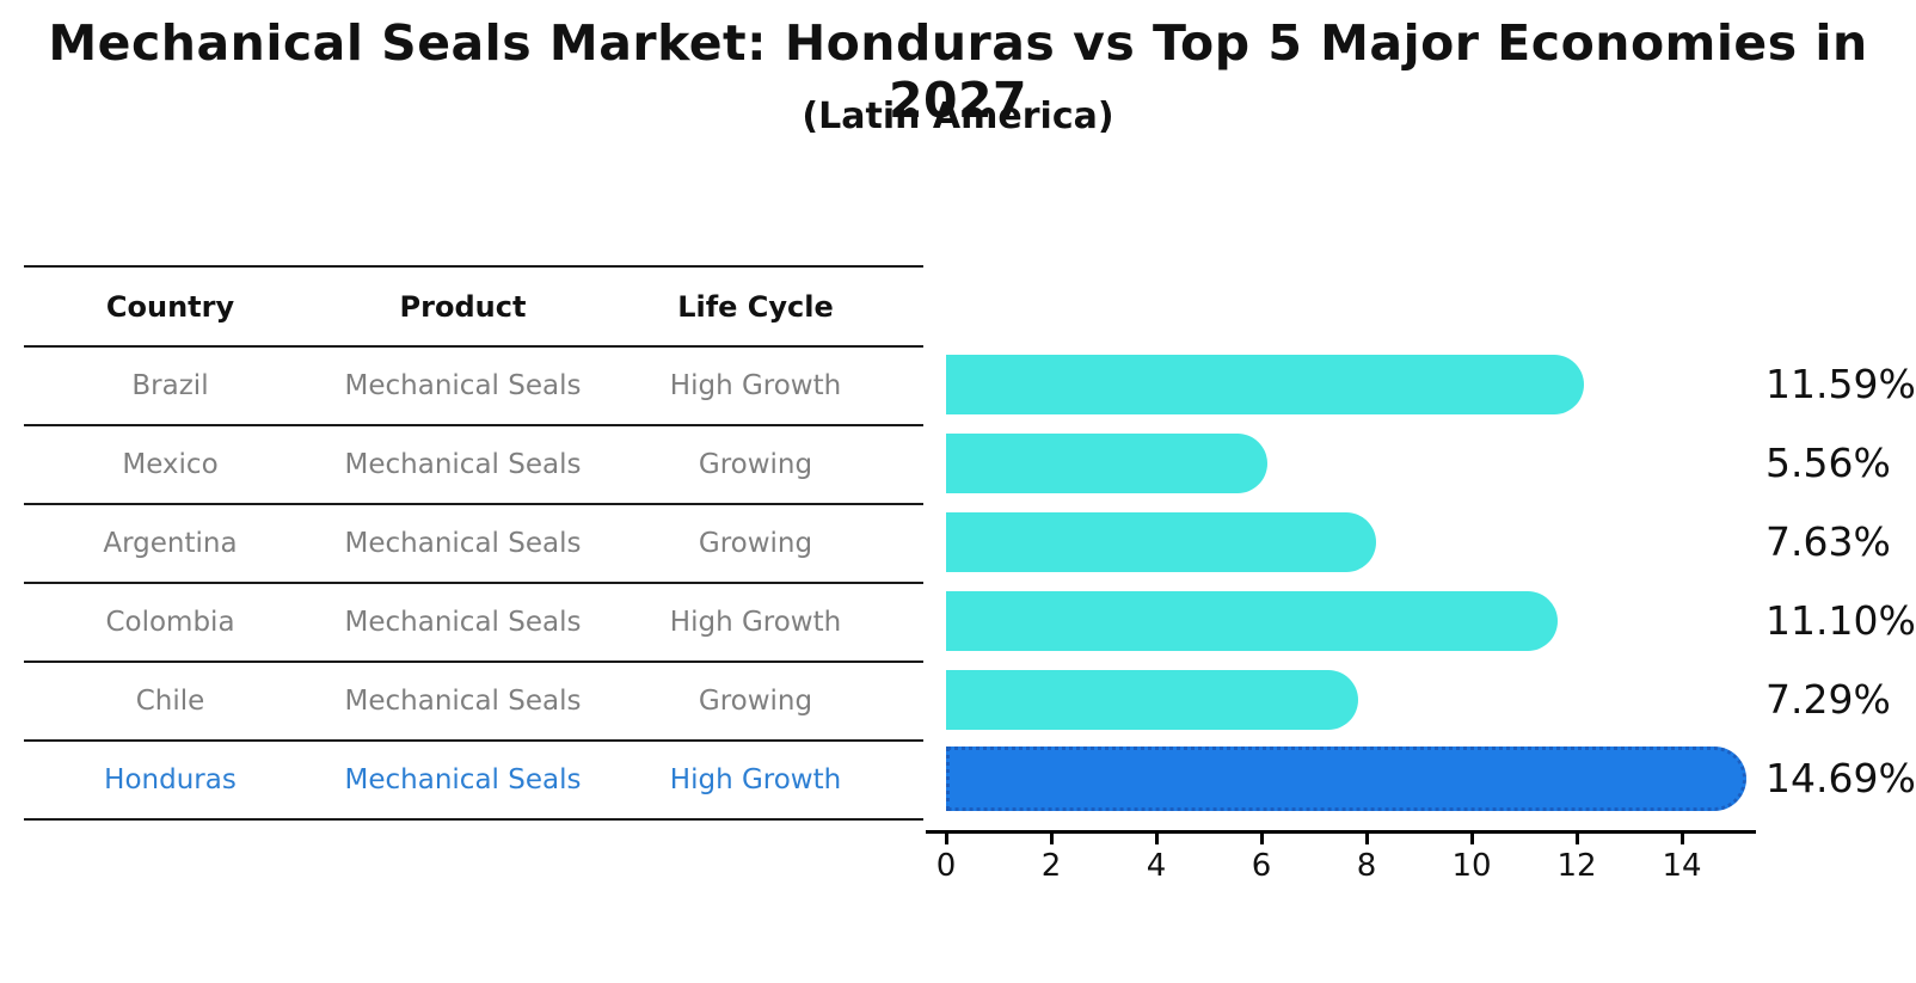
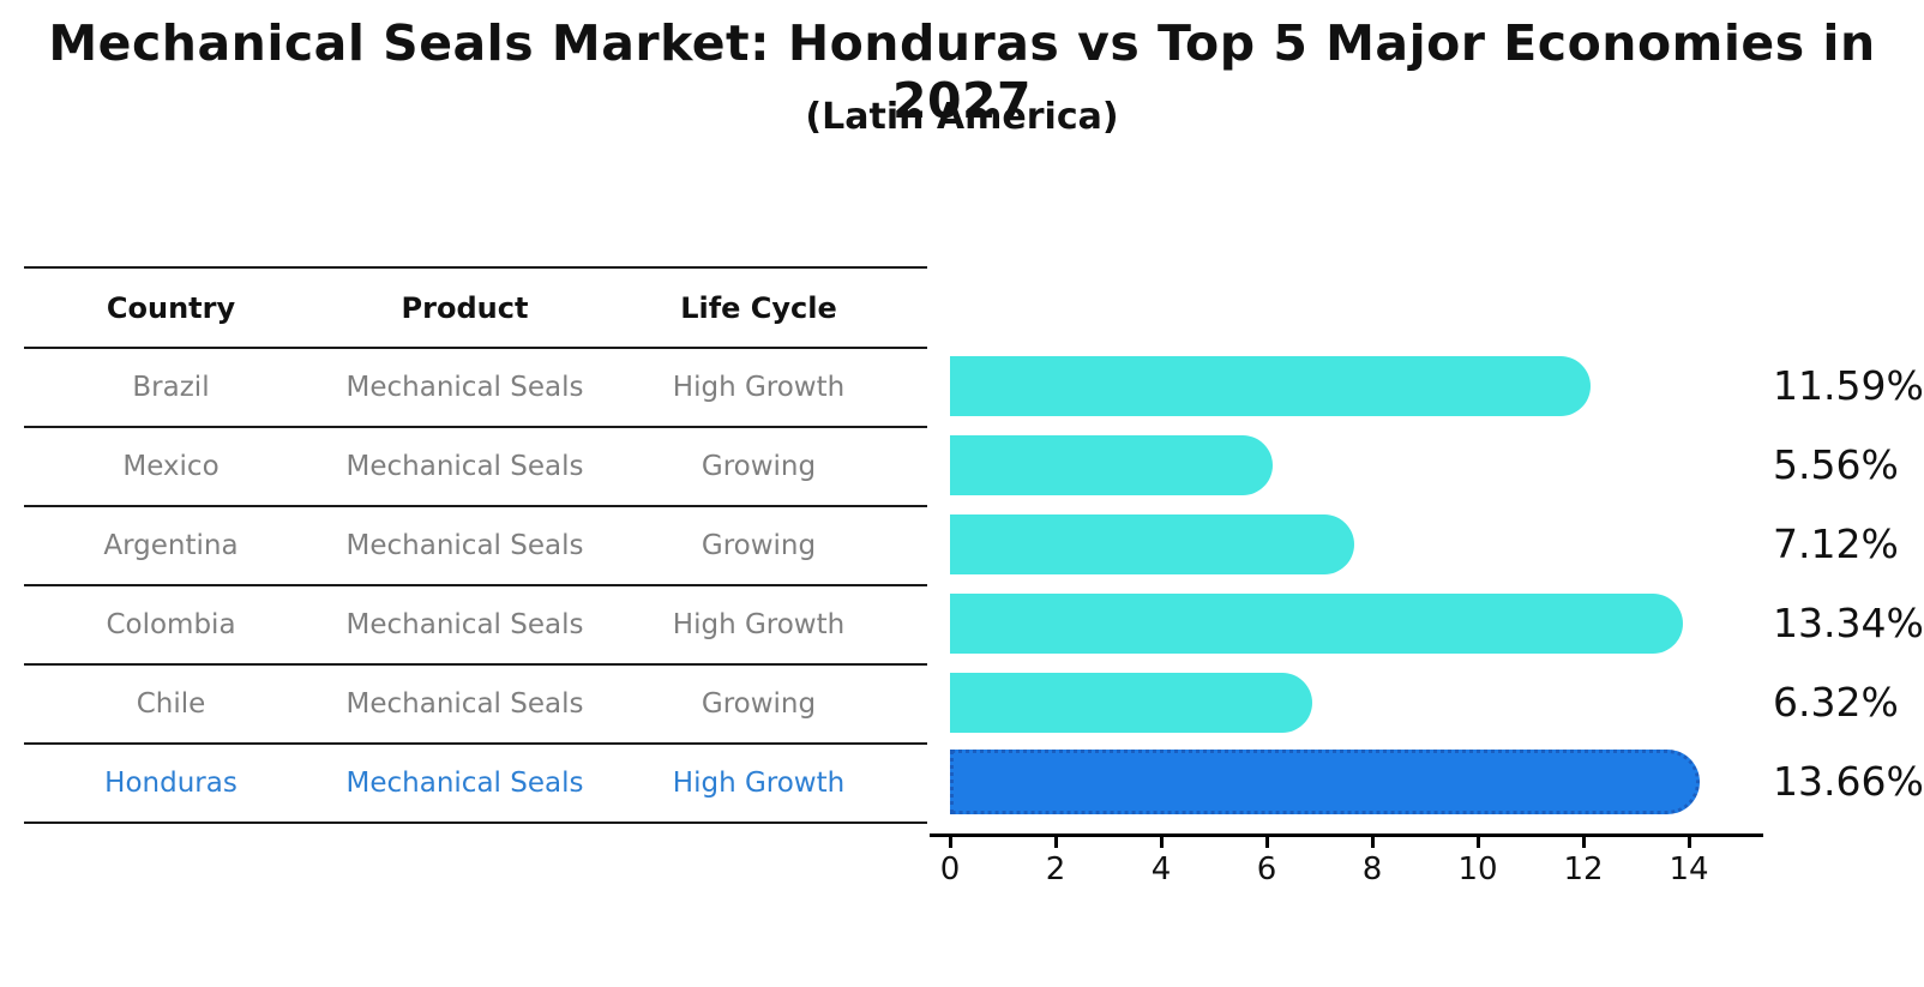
Argentina: 7.63% -> 7.12%
Colombia: 11.10% -> 13.34%
Chile: 7.29% -> 6.32%
Honduras: 14.69% -> 13.66%
